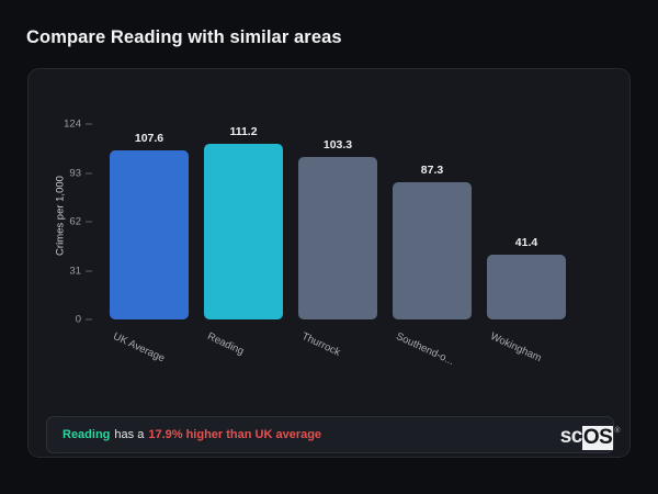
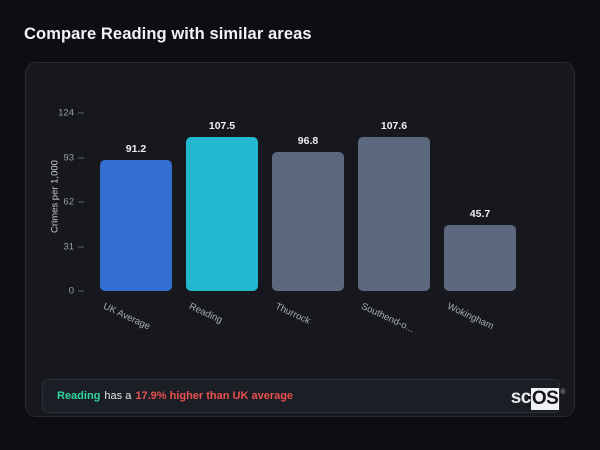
UK Average: 107.6 -> 91.2
Reading: 111.2 -> 107.5
Thurrock: 103.3 -> 96.8
Southend-o...: 87.3 -> 107.6
Wokingham: 41.4 -> 45.7
